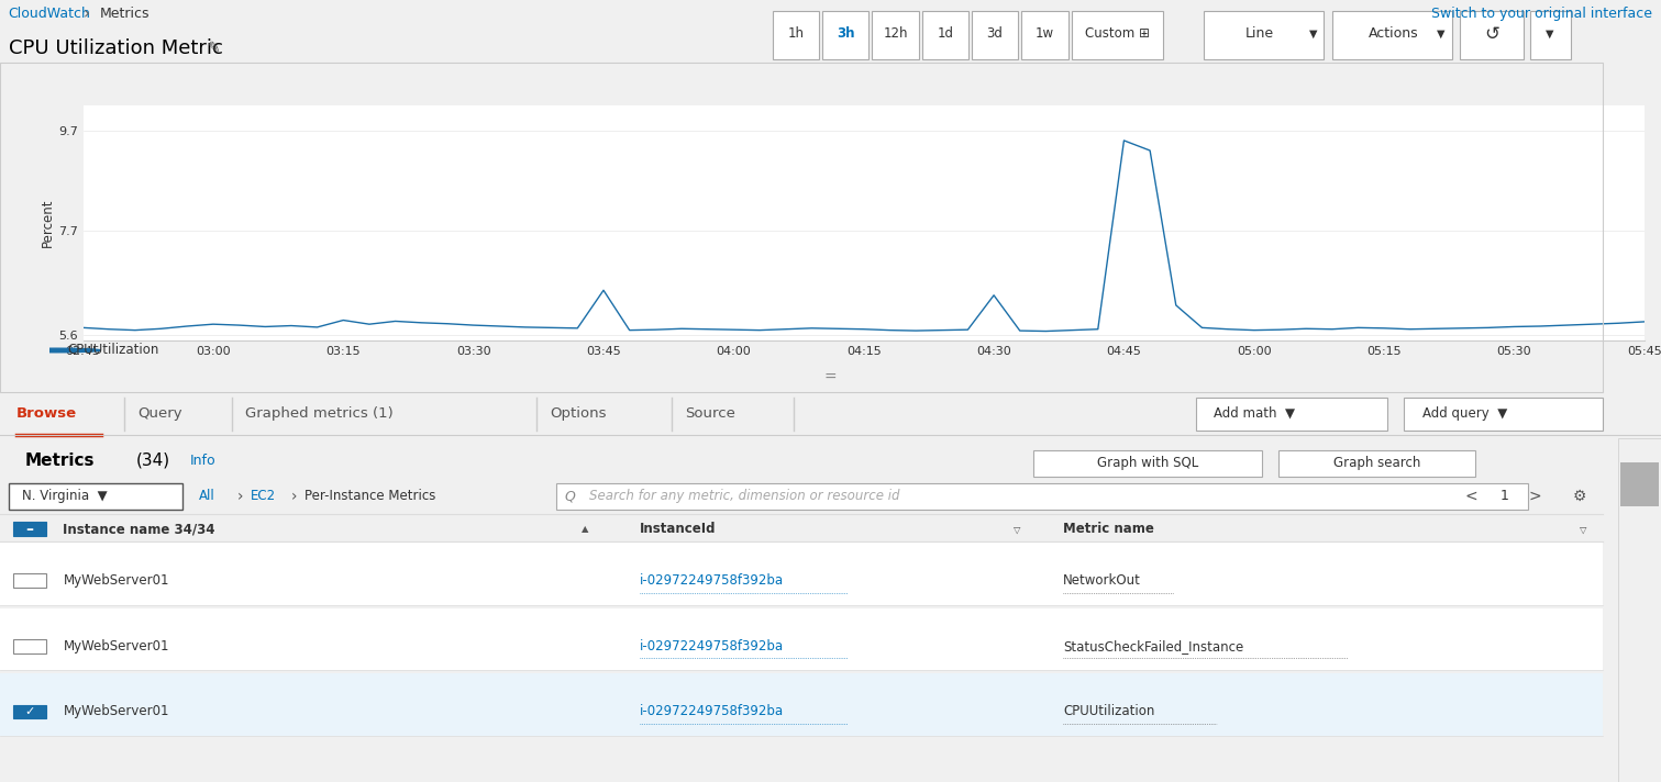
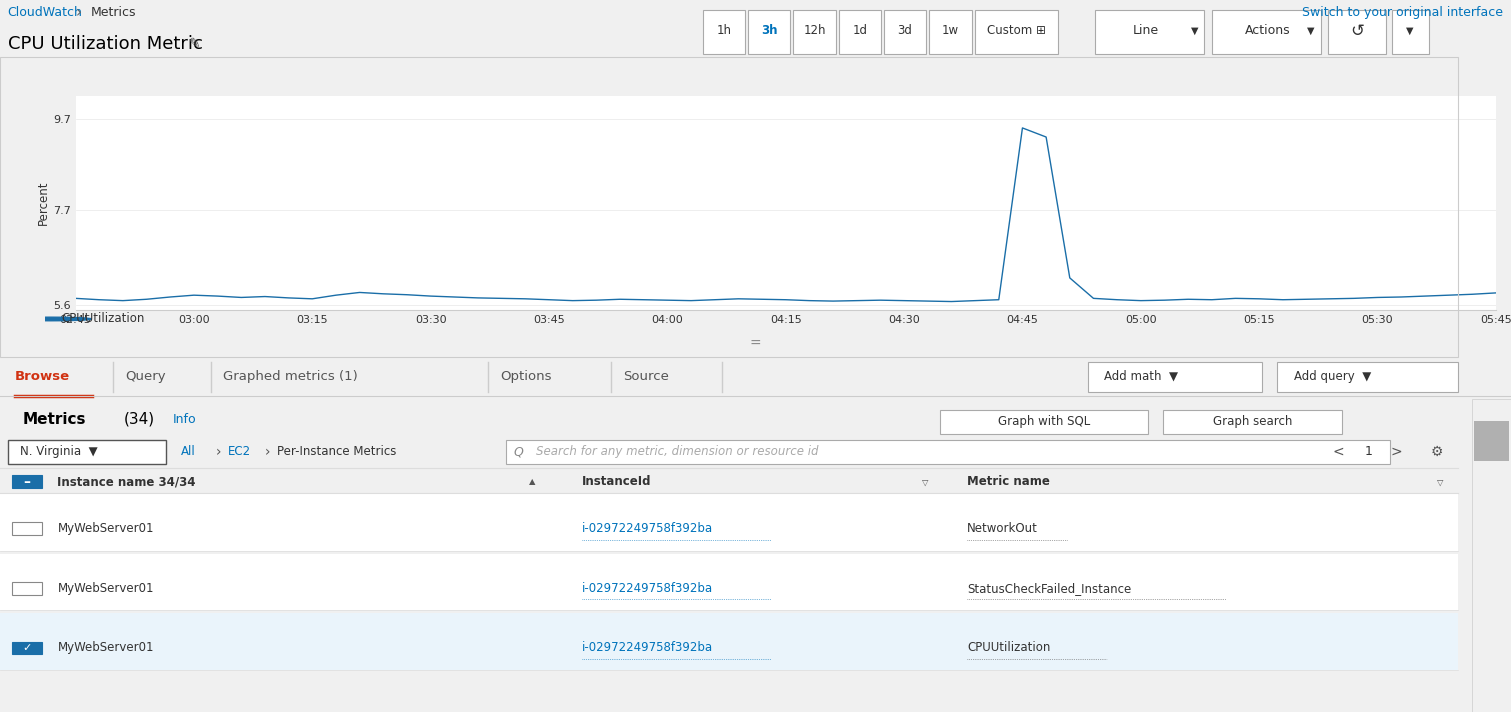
03:15: 5.90 -> 5.74
03:45: 6.50 -> 5.72
04:30: 6.40 -> 5.70
